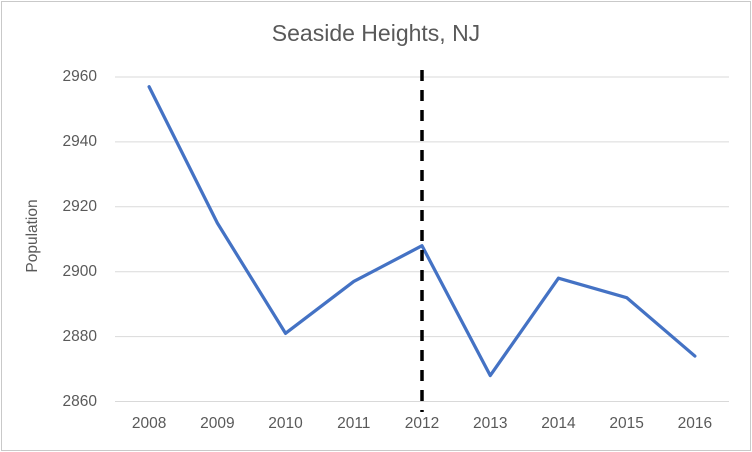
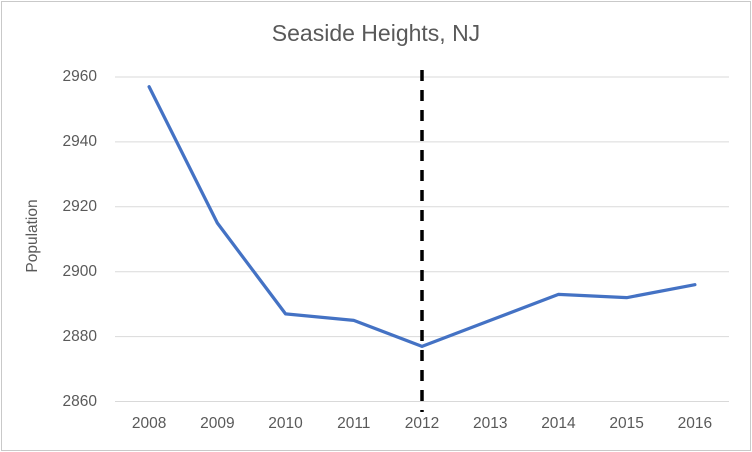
2010: 2881 -> 2887
2011: 2897 -> 2885
2012: 2908 -> 2877
2013: 2868 -> 2885
2014: 2898 -> 2893
2016: 2874 -> 2896
